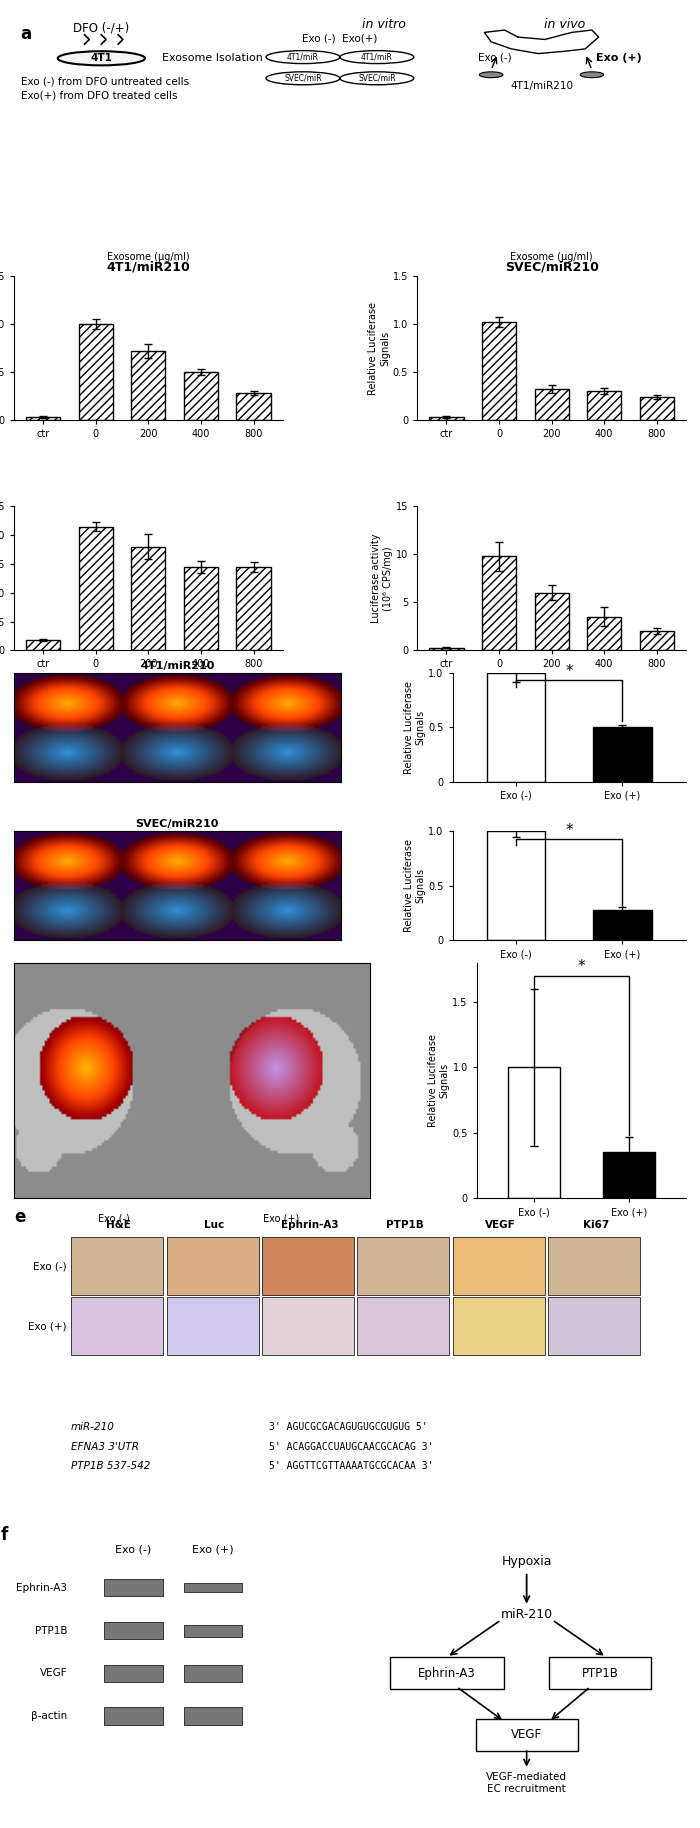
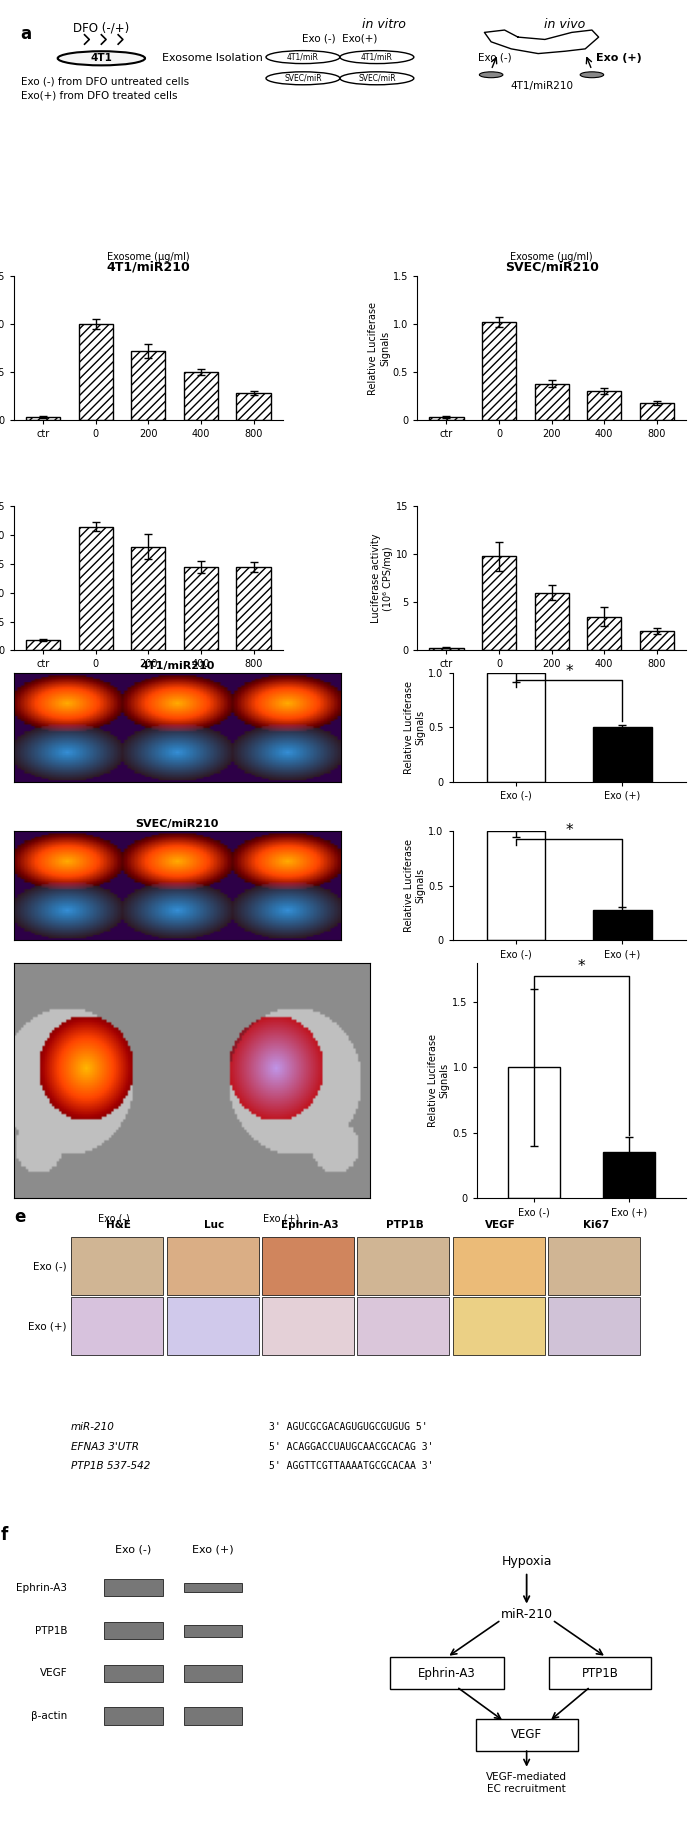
SVEC/miR210/200: 0.32 -> 0.38
SVEC/miR210/800: 0.24 -> 0.18
